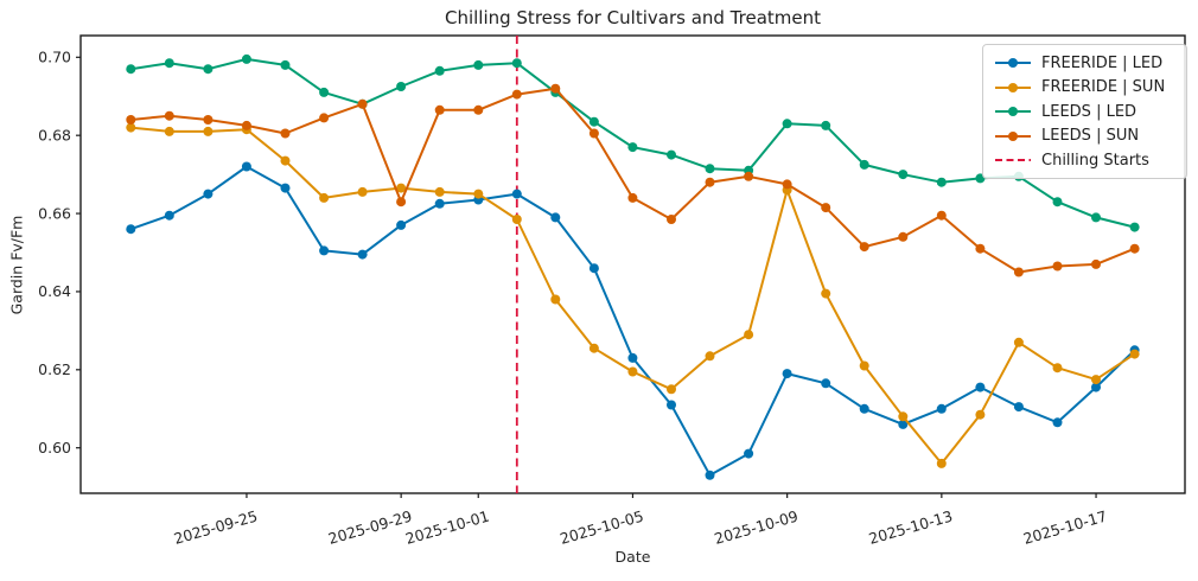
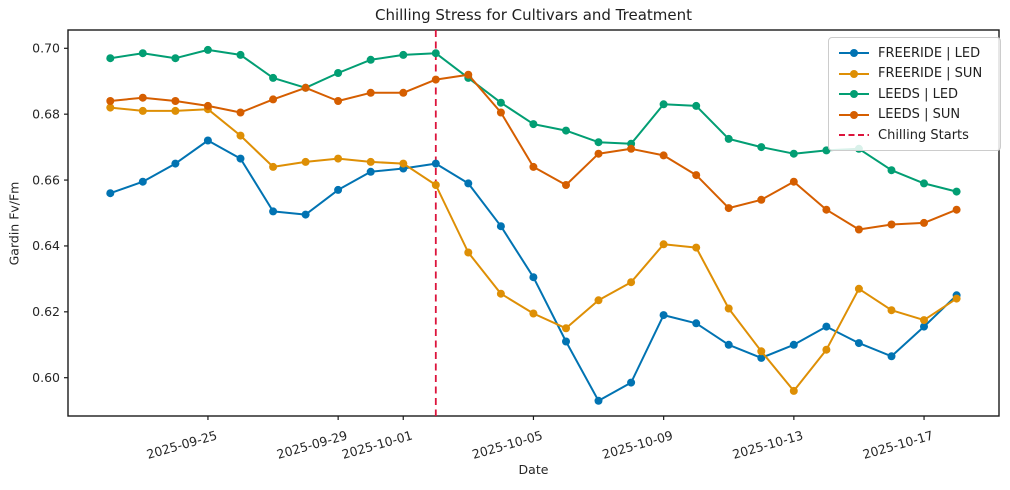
LEEDS | SUN/2025-09-29: 0.663 -> 0.684
FREERIDE | LED/2025-10-05: 0.623 -> 0.630
FREERIDE | SUN/2025-10-09: 0.666 -> 0.640
